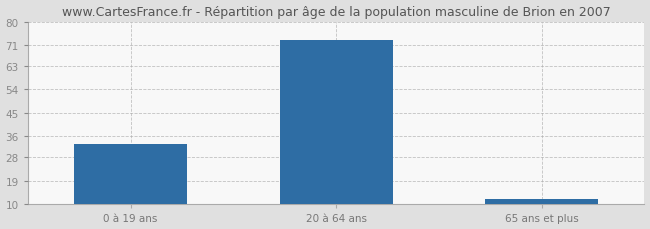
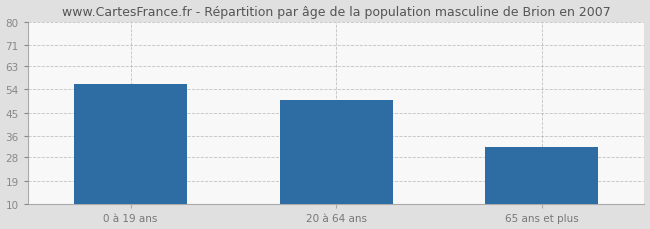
0 à 19 ans: 33 -> 56
20 à 64 ans: 73 -> 50
65 ans et plus: 12 -> 32
